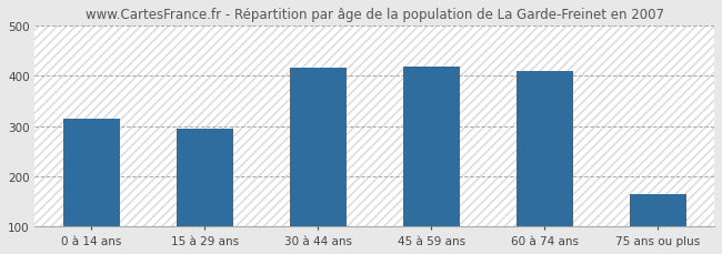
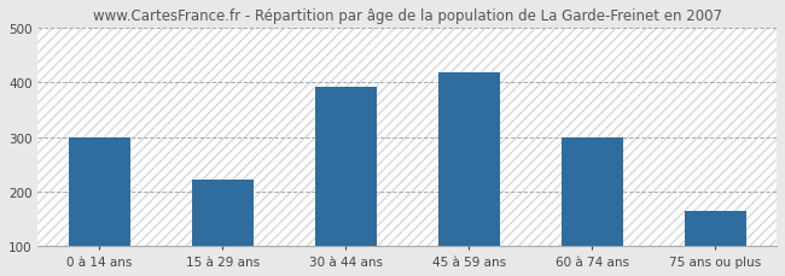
0 à 14 ans: 315 -> 300
15 à 29 ans: 295 -> 222
30 à 44 ans: 415 -> 392
60 à 74 ans: 410 -> 300
